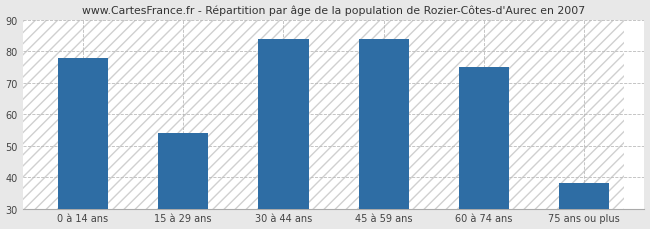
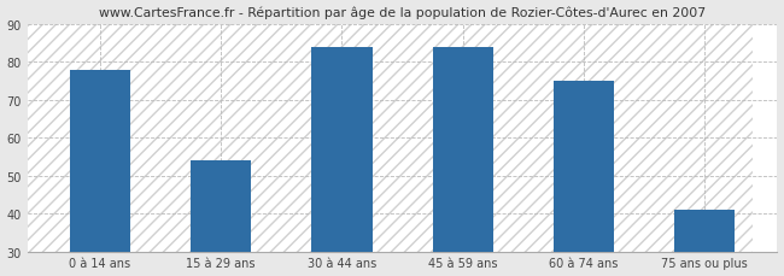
75 ans ou plus: 38 -> 41
